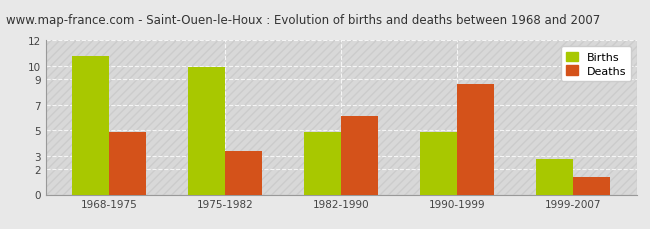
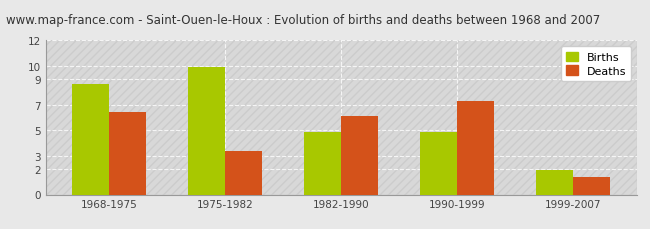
Births/1968-1975: 10.8 -> 8.6
Deaths/1968-1975: 4.8 -> 6.4
Deaths/1990-1999: 8.6 -> 7.3
Births/1999-2007: 2.8 -> 1.9
